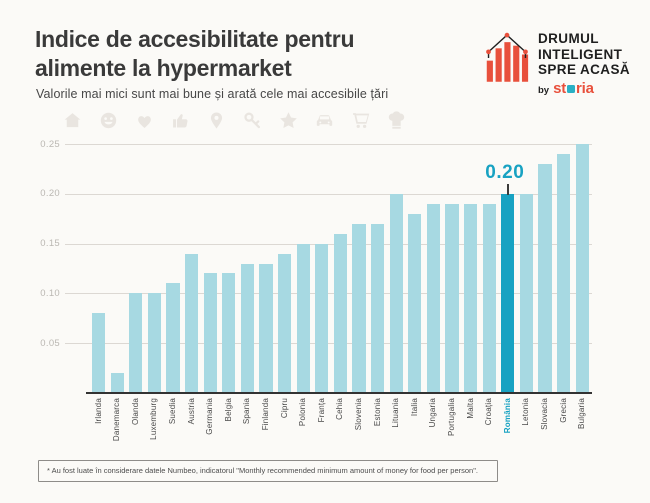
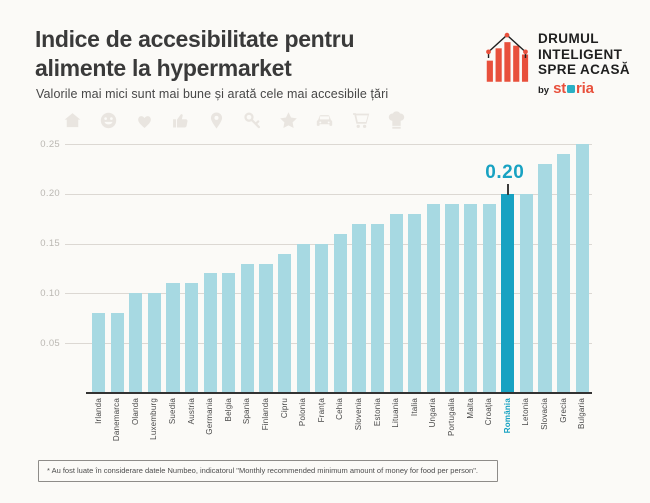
Danemarca: 0.02 -> 0.08
Austria: 0.14 -> 0.11
Lituania: 0.20 -> 0.18
